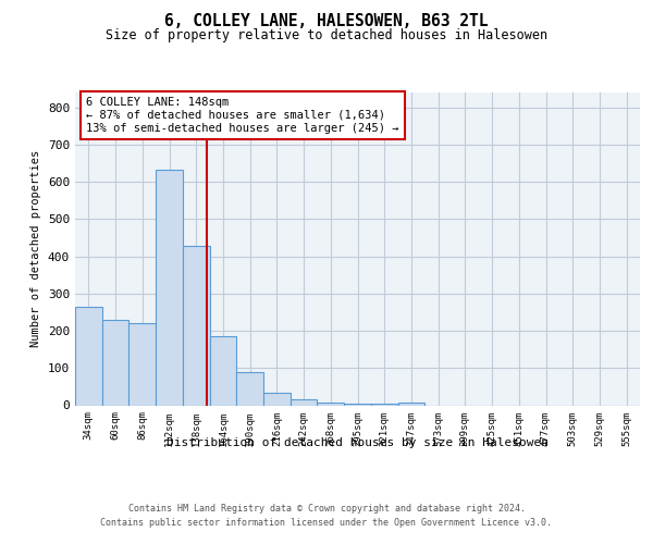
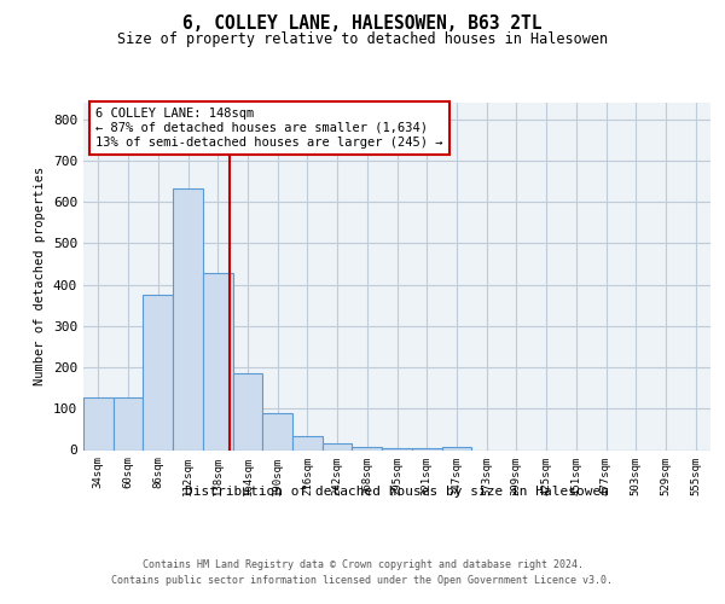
34sqm: 265 -> 128
60sqm: 230 -> 128
86sqm: 220 -> 375
